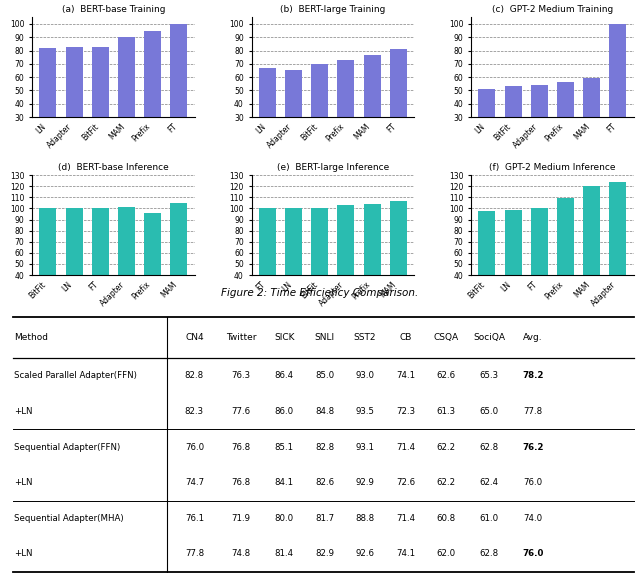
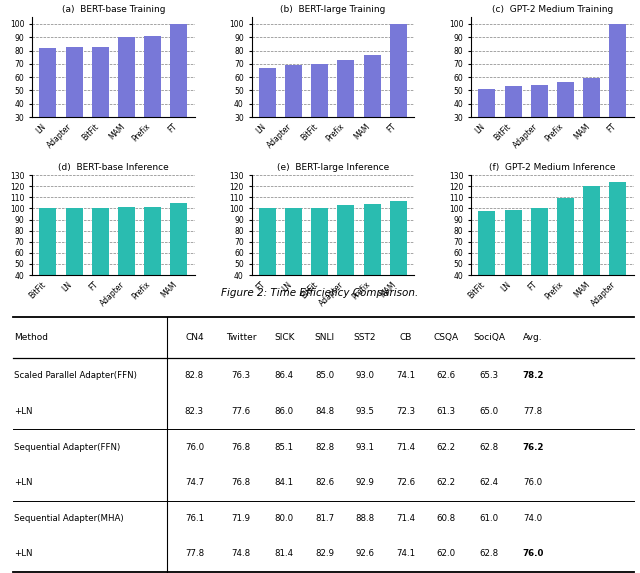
(a) BERT-base Training/Prefix: 95 -> 91
(b) BERT-large Training/Adapter: 65 -> 69
(b) BERT-large Training/FT: 81 -> 100
(d) BERT-base Inference/Prefix: 96 -> 101
